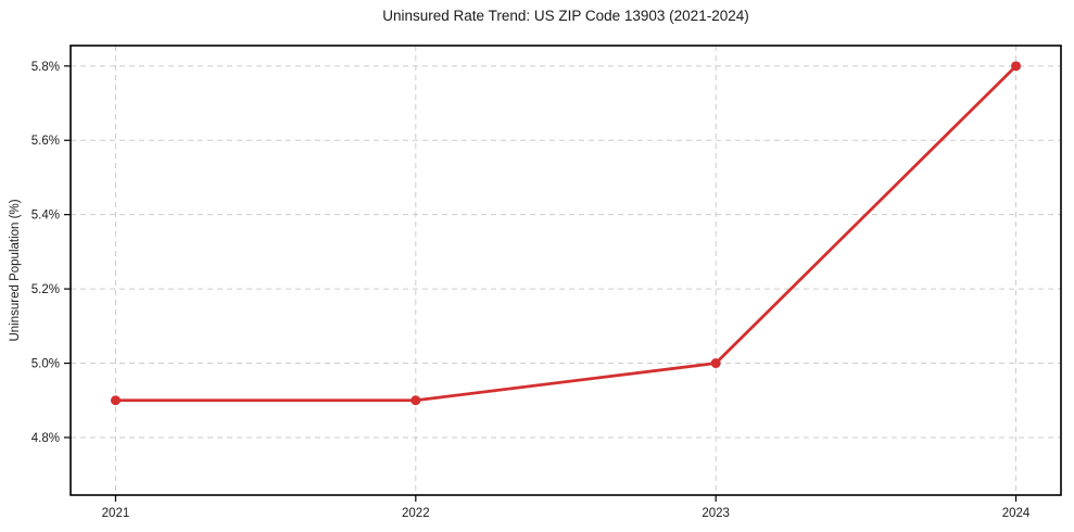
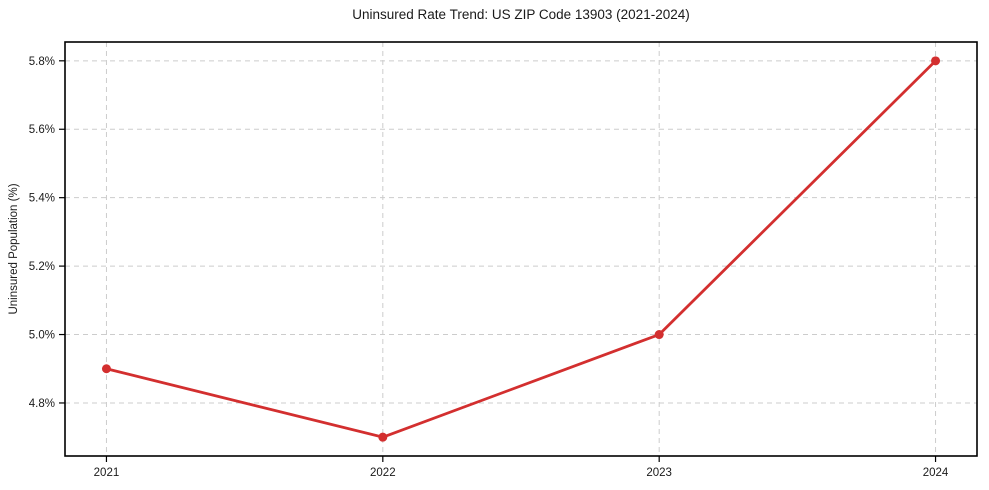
2022: 4.9% -> 4.7%
